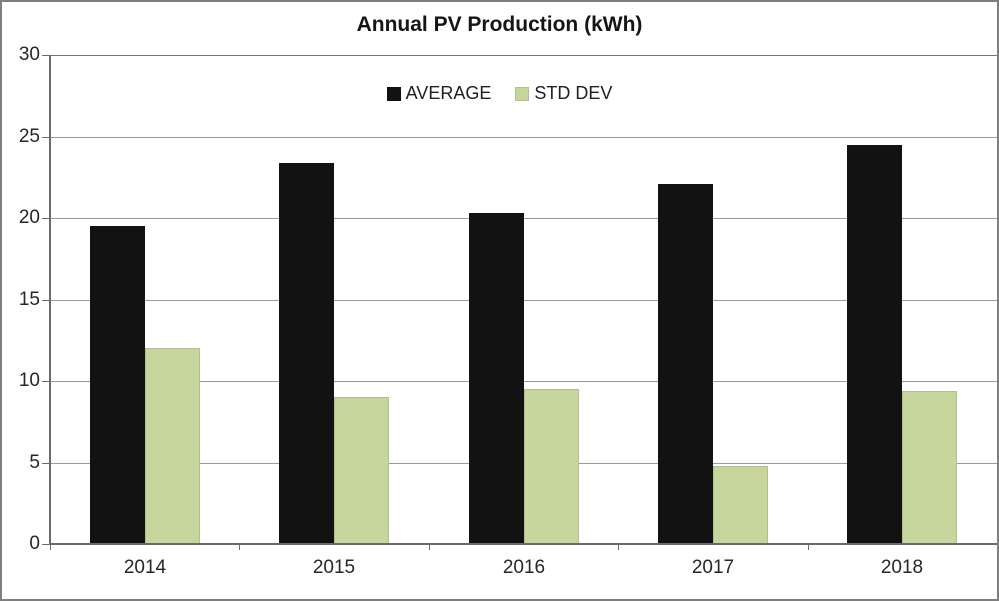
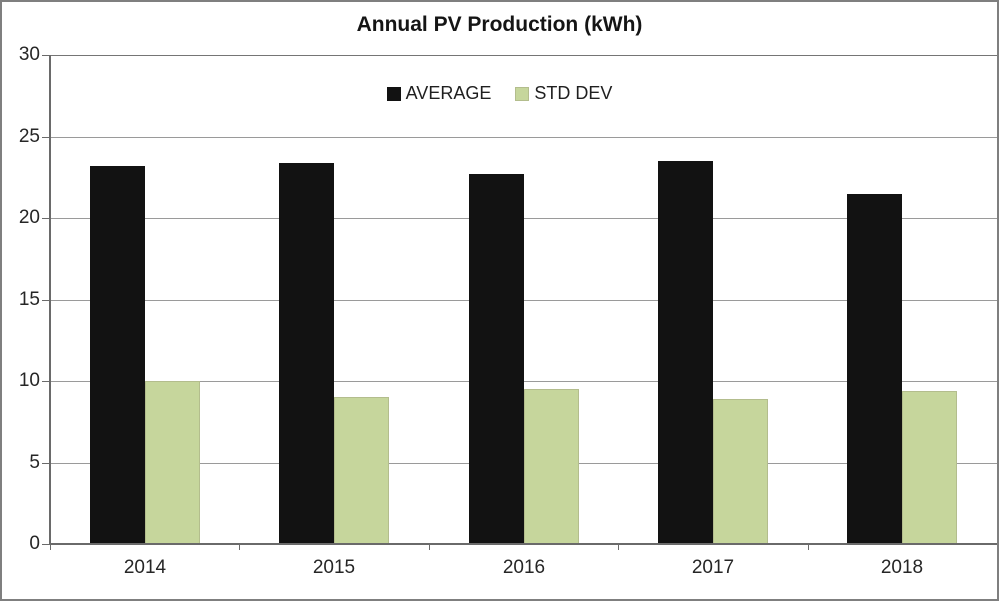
AVERAGE/2014: 19.5 -> 23.2
STD DEV/2014: 12.0 -> 10.0
AVERAGE/2016: 20.3 -> 22.7
AVERAGE/2017: 22.1 -> 23.5
STD DEV/2017: 4.8 -> 8.9
AVERAGE/2018: 24.5 -> 21.5
